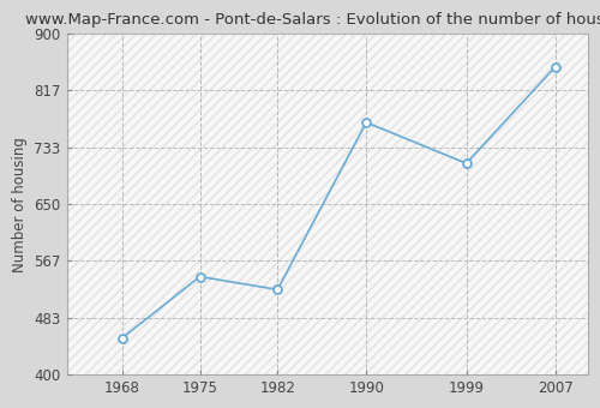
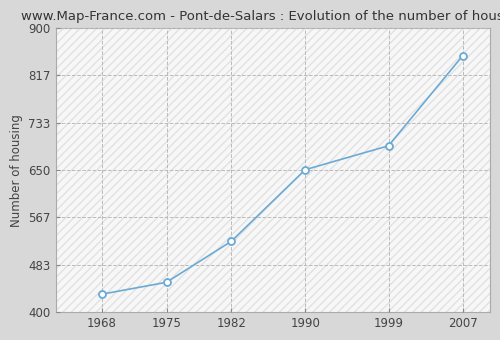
1968: 454 -> 432
1975: 544 -> 453
1990: 770 -> 651
1999: 710 -> 693
